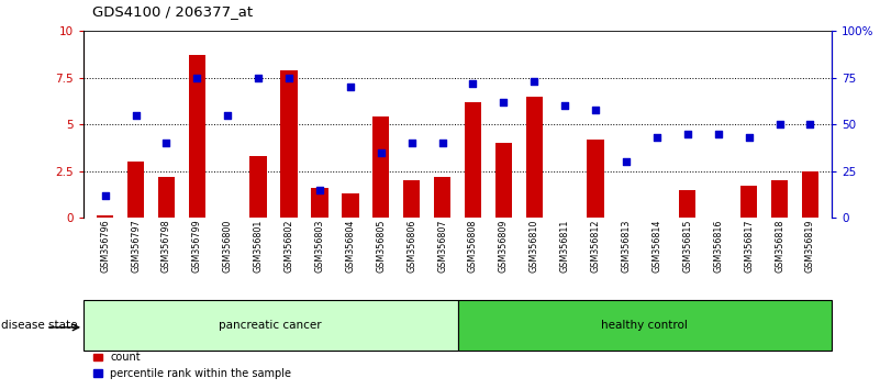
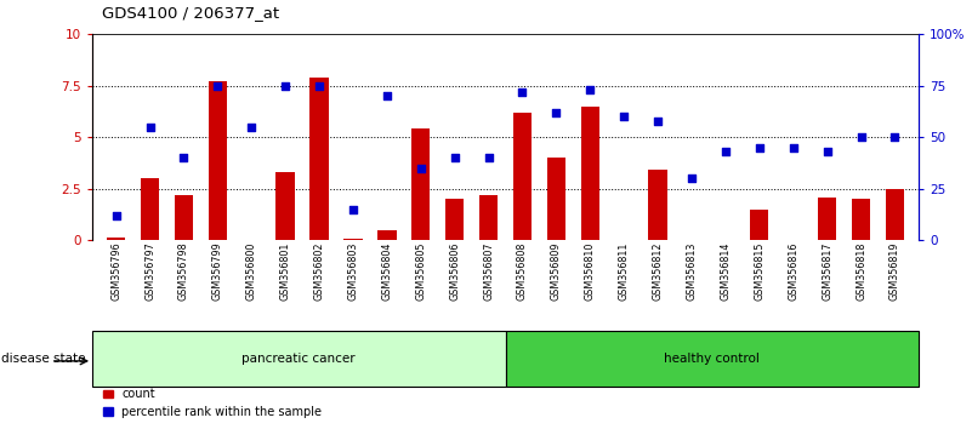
count/GSM356799: 8.7 -> 7.7
count/GSM356803: 1.6 -> 0.1
count/GSM356804: 1.3 -> 0.5
count/GSM356812: 4.2 -> 3.4
count/GSM356817: 1.7 -> 2.1
